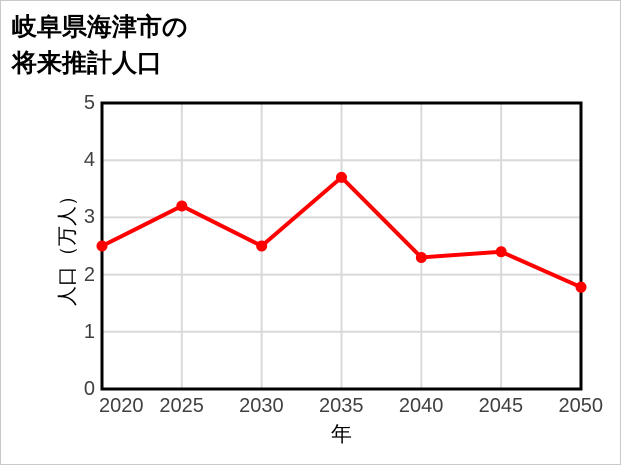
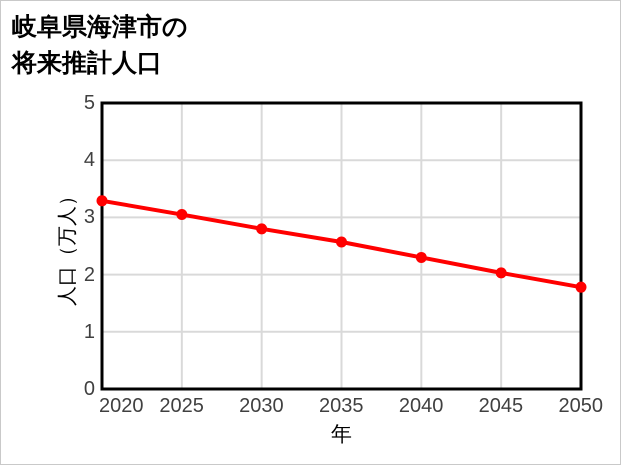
2020: 2.5 -> 3.3
2025: 3.2 -> 3.0
2030: 2.5 -> 2.8
2035: 3.7 -> 2.6
2045: 2.4 -> 2.0
